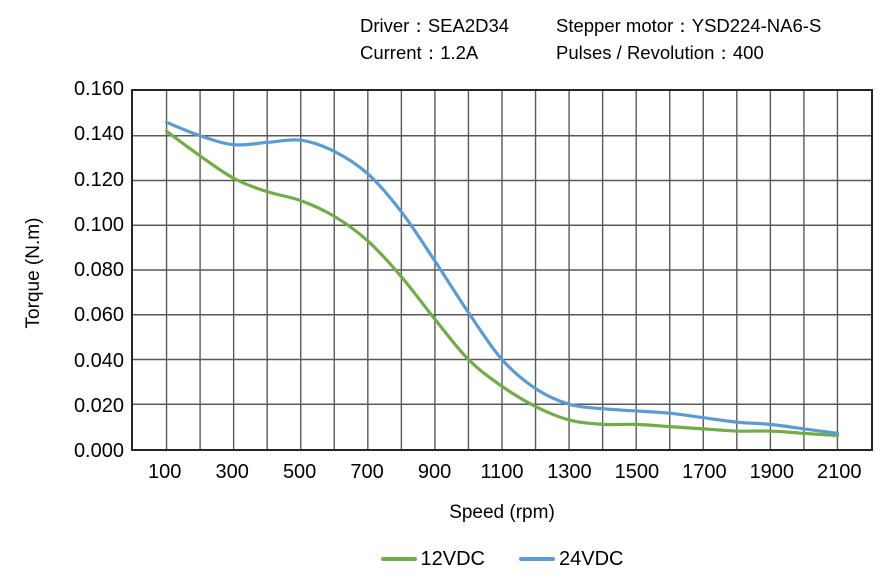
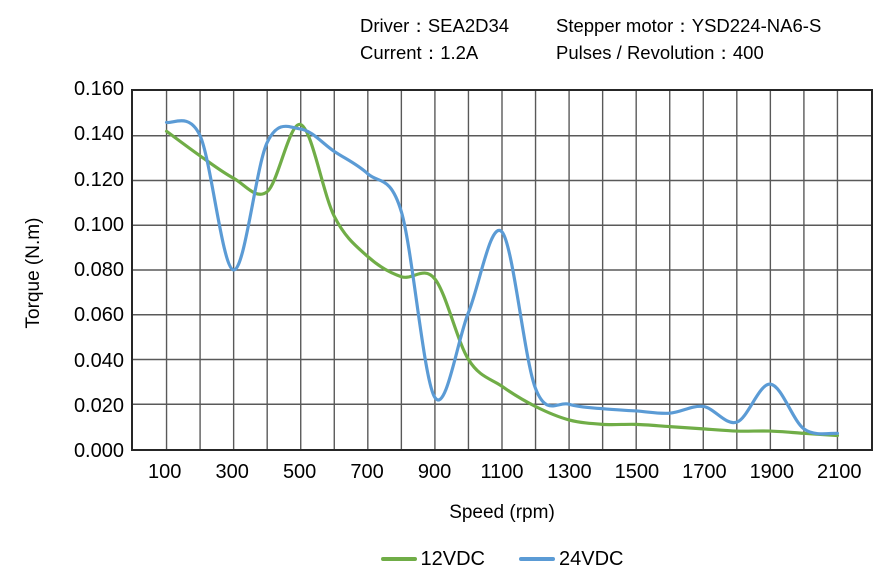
24VDC/300: 0.136 -> 0.080
12VDC/500: 0.111 -> 0.145
24VDC/500: 0.138 -> 0.143
12VDC/700: 0.093 -> 0.086
12VDC/900: 0.058 -> 0.076
24VDC/900: 0.084 -> 0.023
24VDC/1100: 0.040 -> 0.097
24VDC/1700: 0.014 -> 0.019
24VDC/1900: 0.011 -> 0.029
